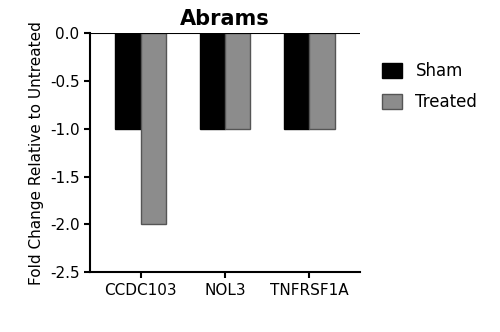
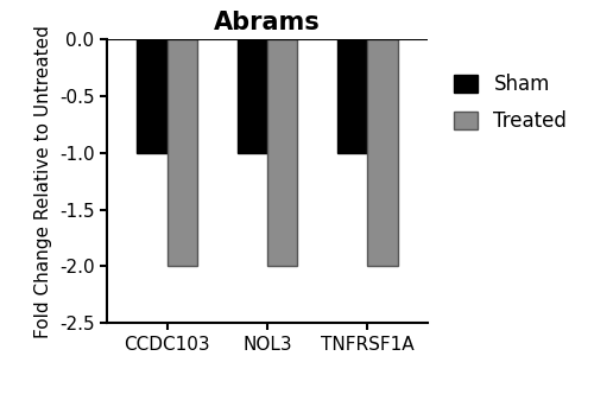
Treated/NOL3: -1 -> -2
Treated/TNFRSF1A: -1 -> -2
